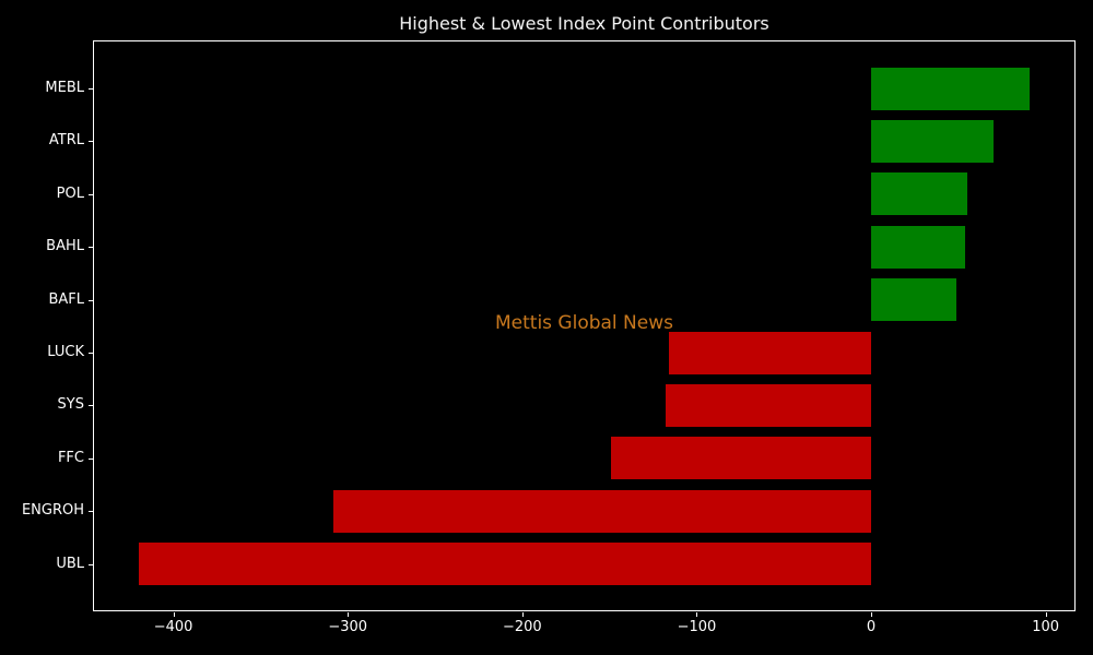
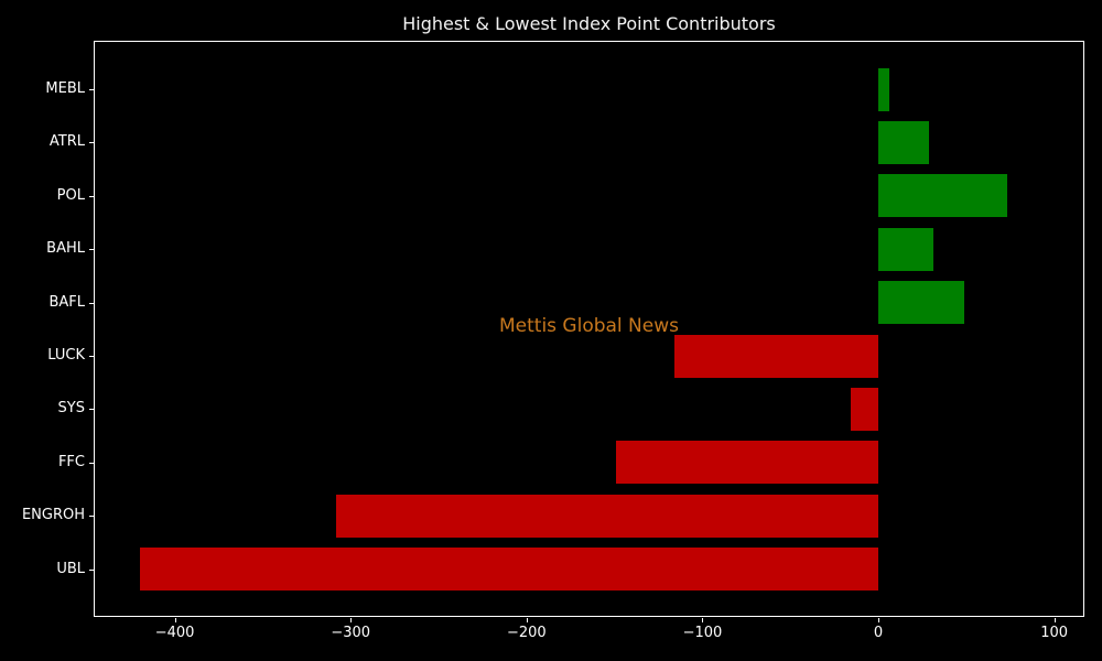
MEBL: 91 -> 6
ATRL: 70 -> 29
POL: 55 -> 73
BAHL: 54 -> 31
SYS: -118 -> -16
